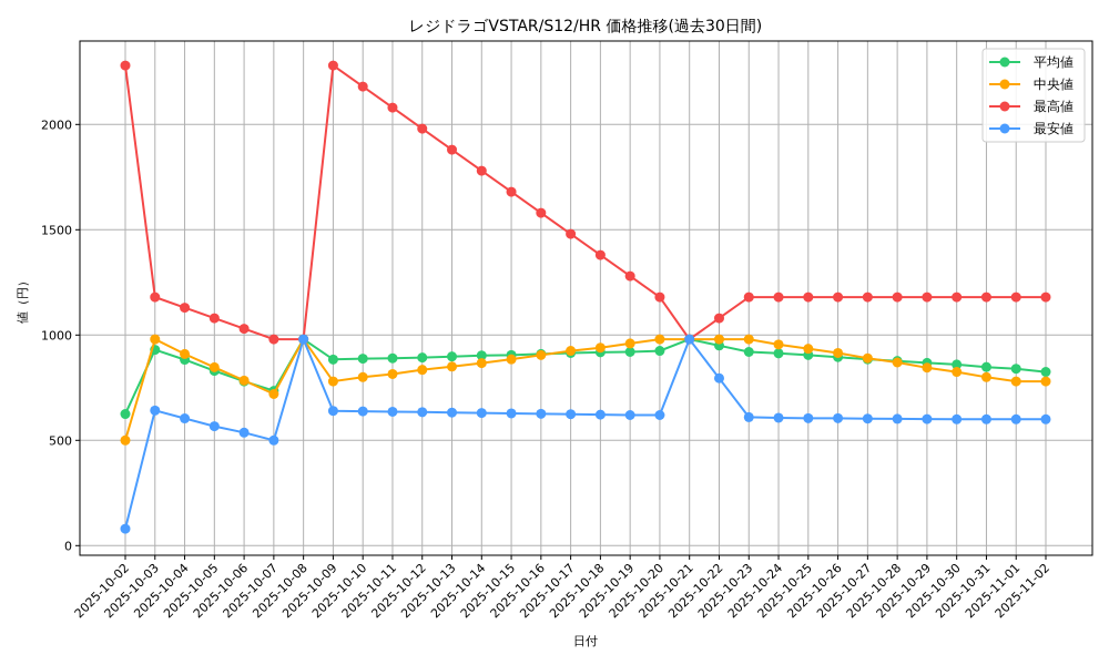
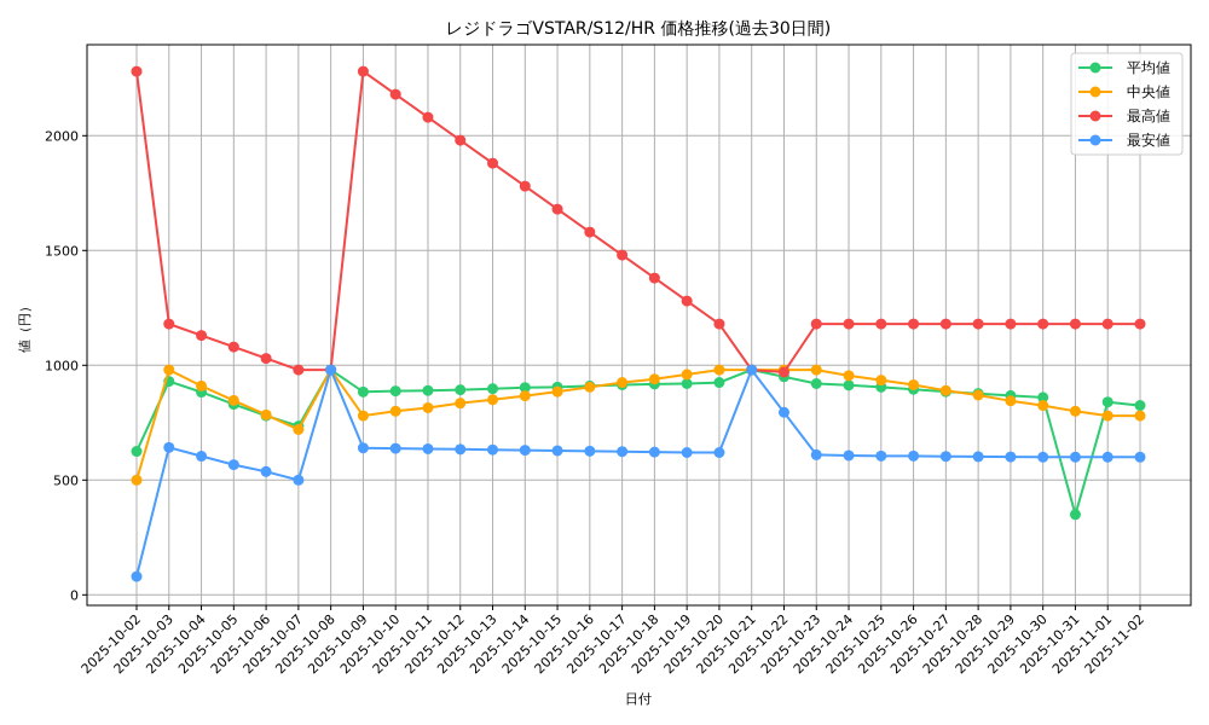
最高値/2025-10-22: 1080 -> 970
平均値/2025-10-31: 850 -> 350
